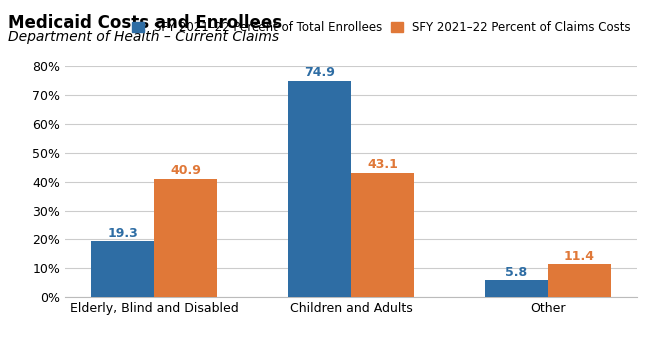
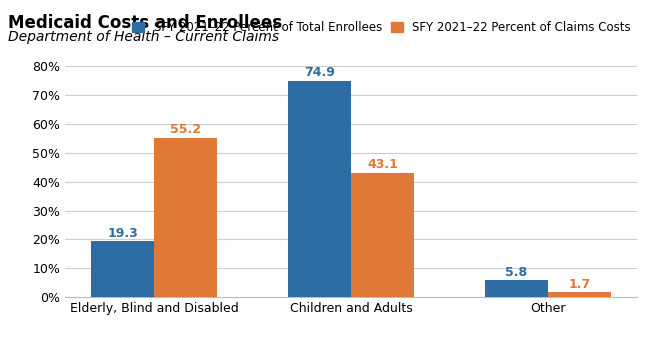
SFY 2021–22 Percent of Claims Costs/Elderly, Blind and Disabled: 40.9 -> 55.2
SFY 2021–22 Percent of Claims Costs/Other: 11.4 -> 1.7
